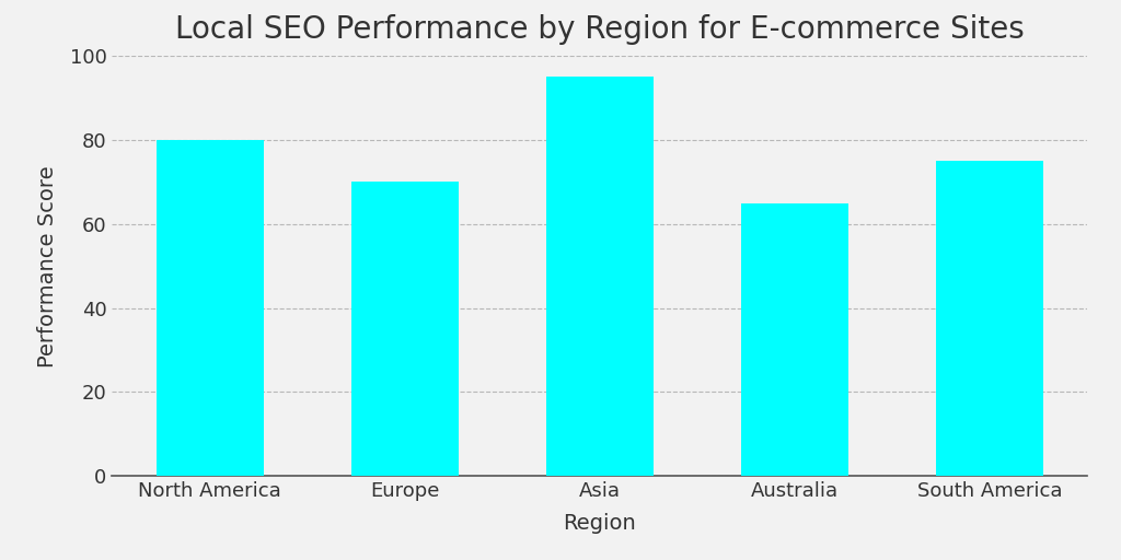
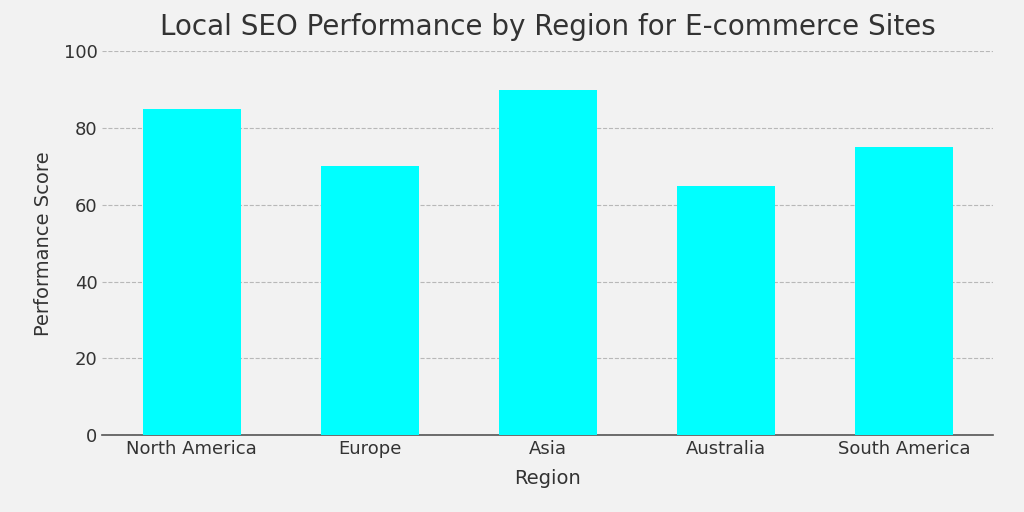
North America: 80 -> 85
Asia: 95 -> 90
